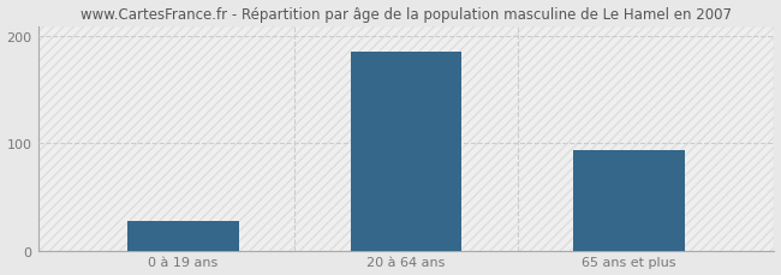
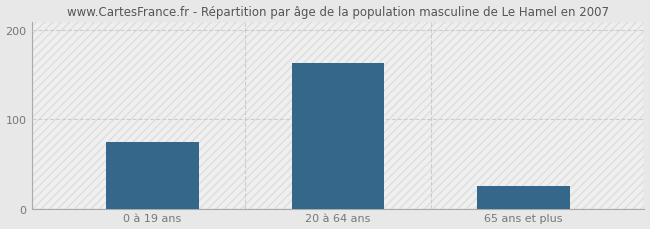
0 à 19 ans: 28 -> 75
20 à 64 ans: 186 -> 163
65 ans et plus: 94 -> 25
